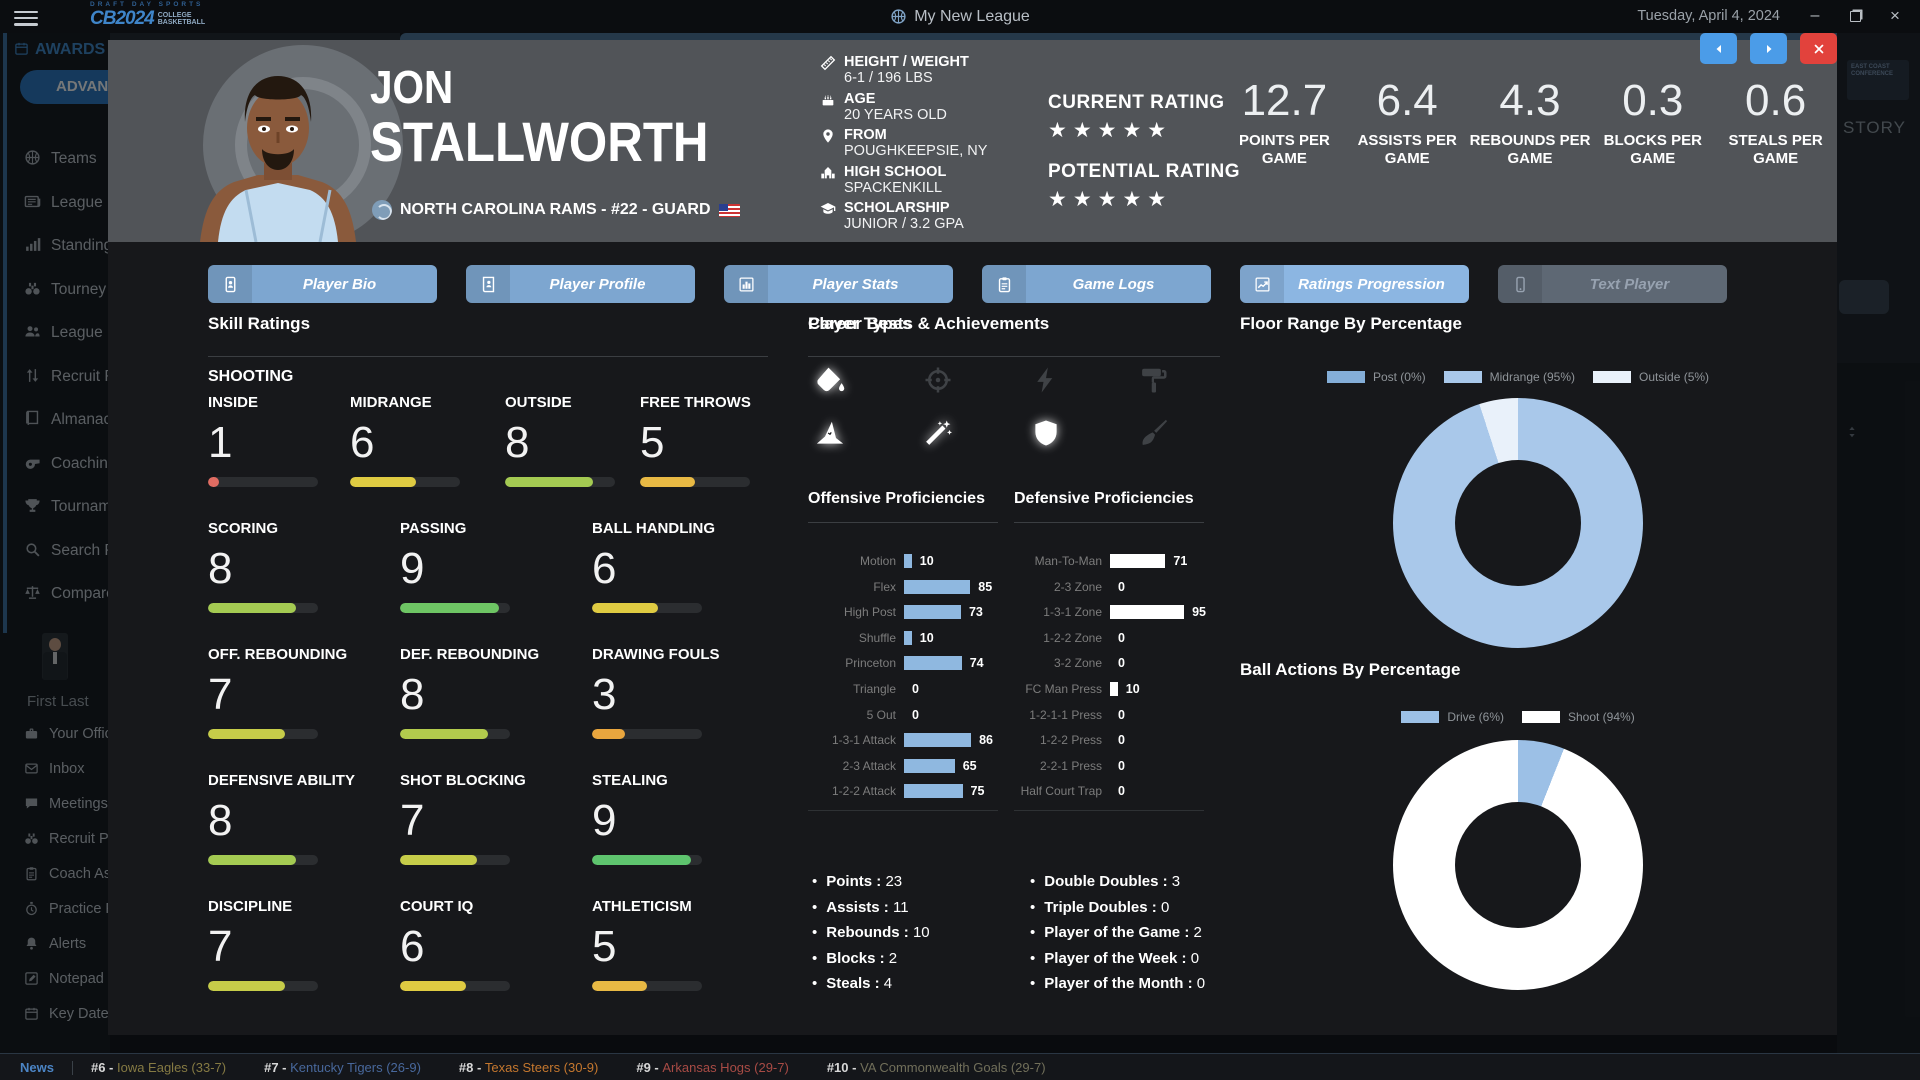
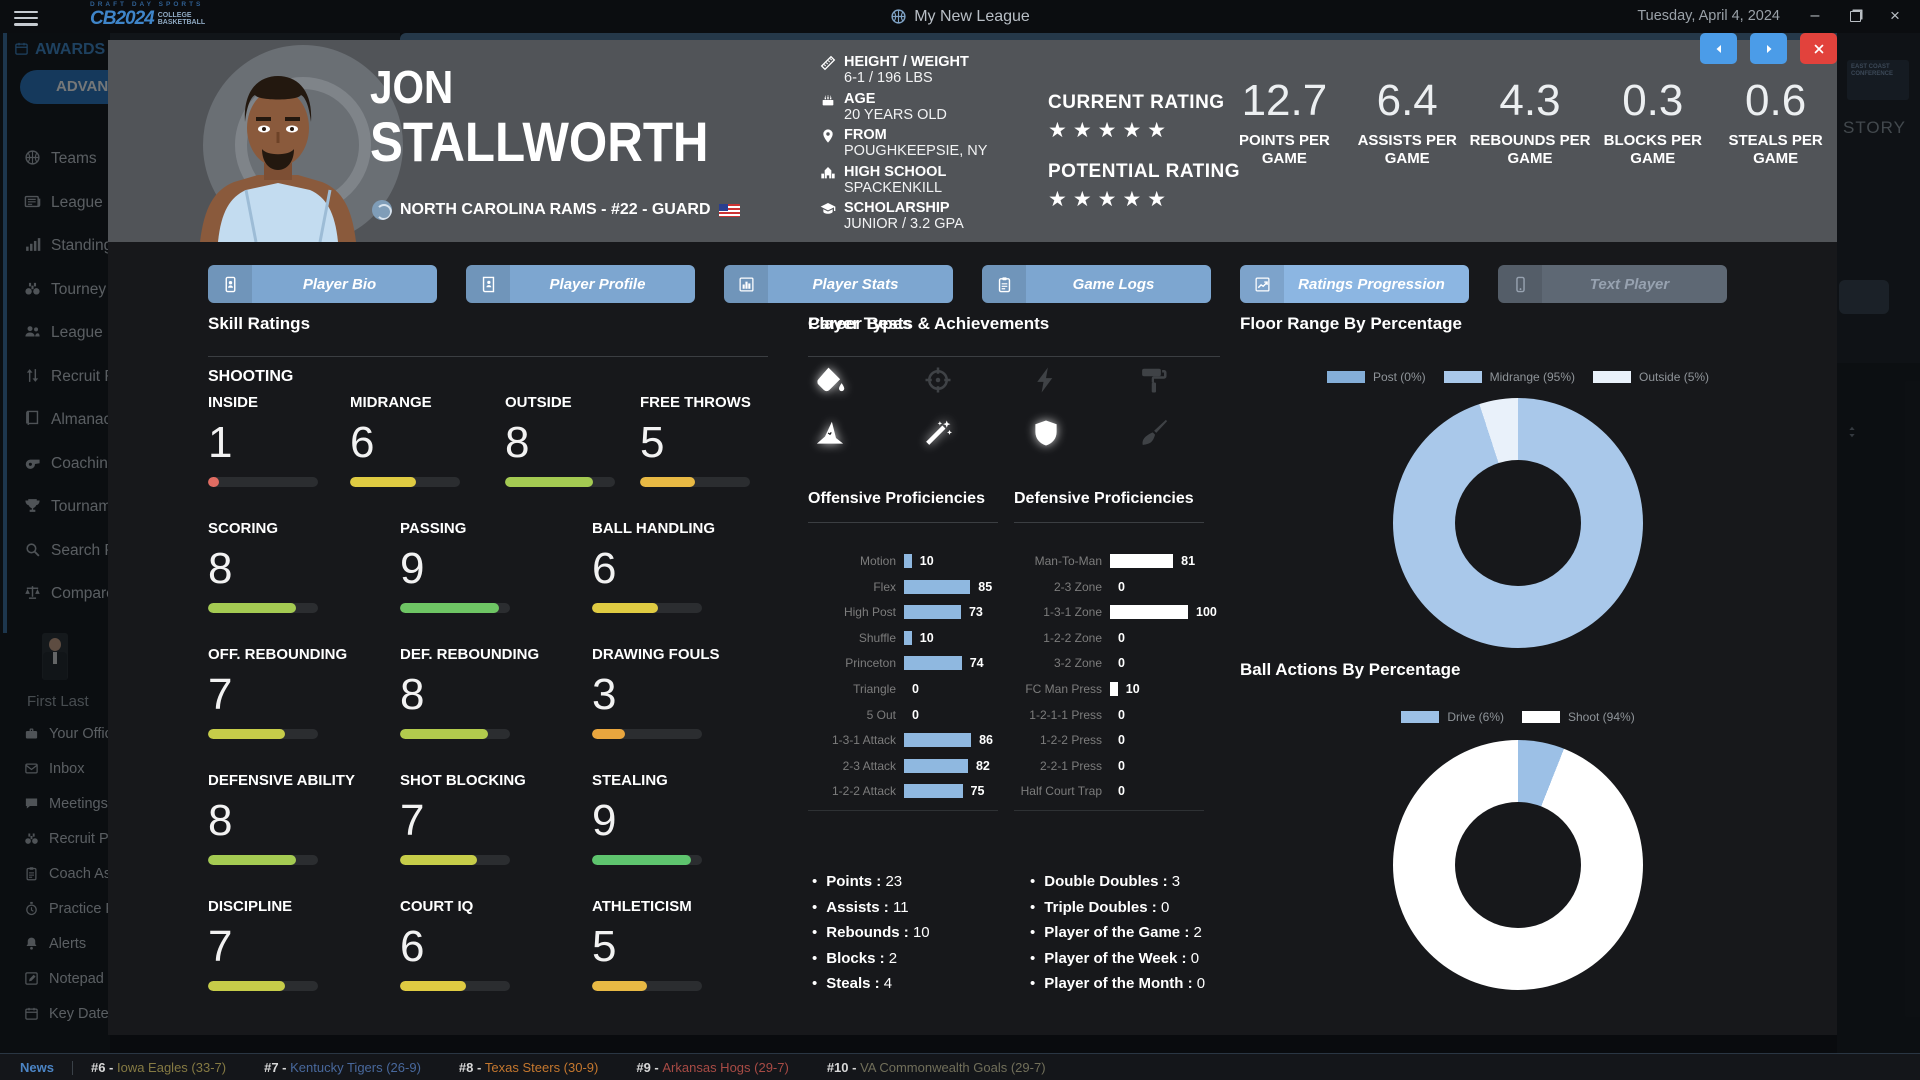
Offensive Proficiencies/2-3 Attack: 65 -> 82
Defensive Proficiencies/Man-To-Man: 71 -> 81
Defensive Proficiencies/1-3-1 Zone: 95 -> 100
